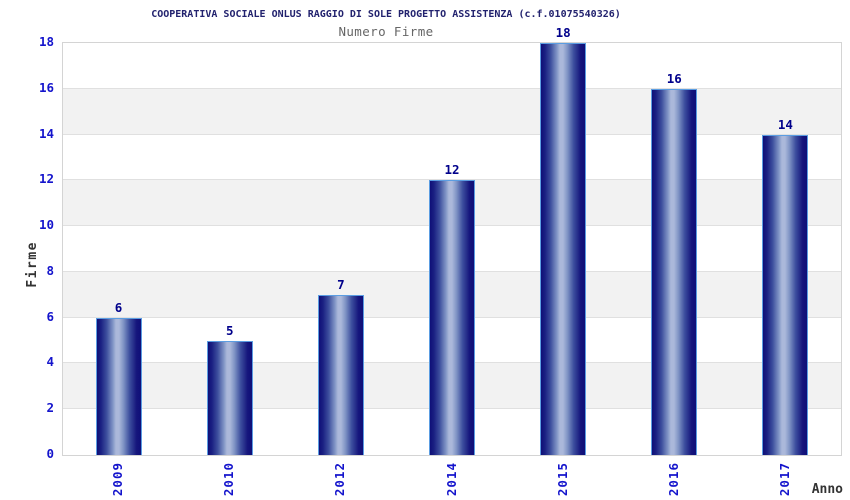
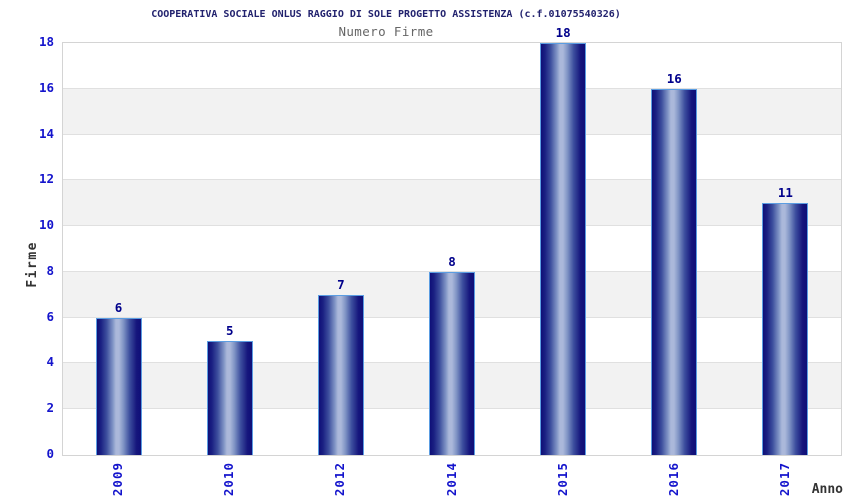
2014: 12 -> 8
2017: 14 -> 11
